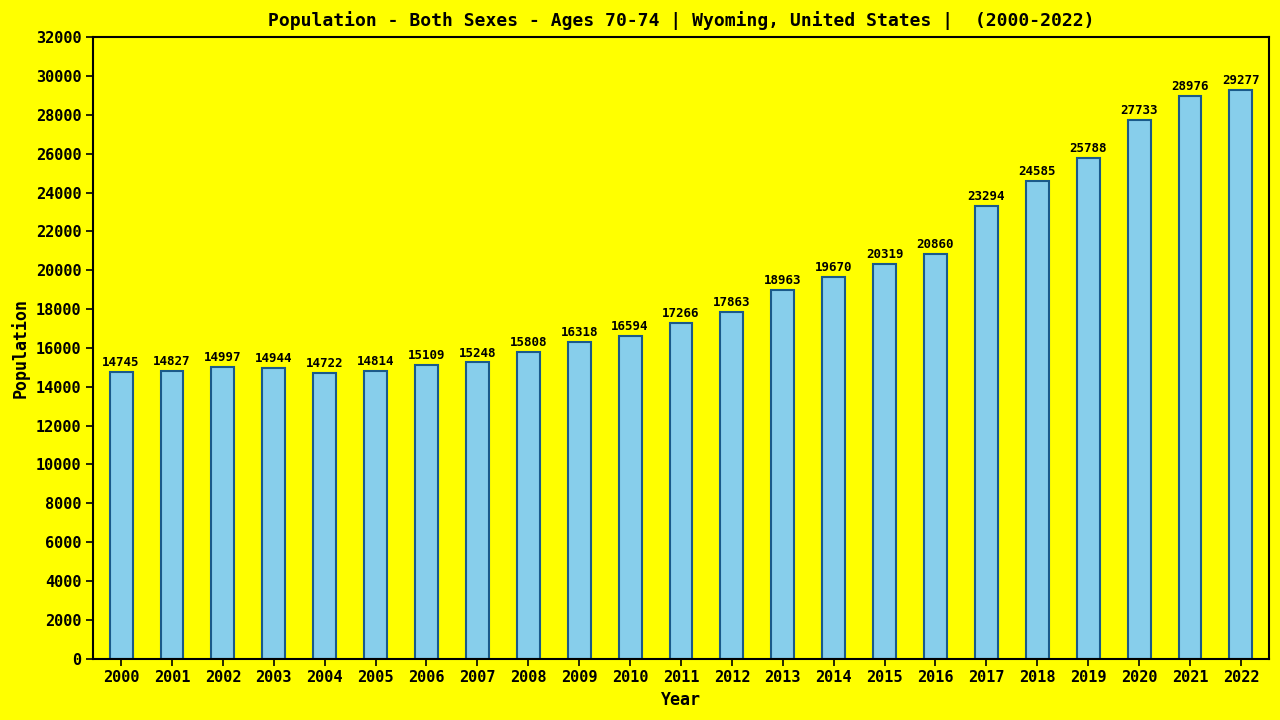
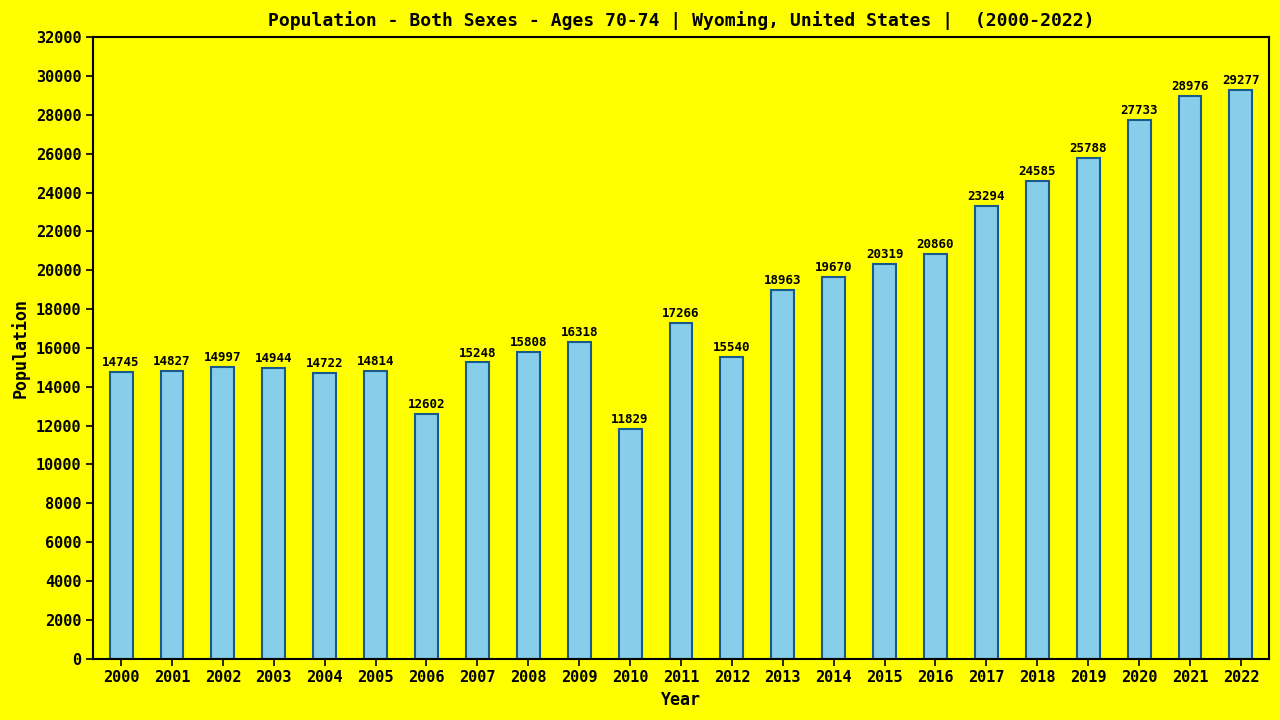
2006: 15109 -> 12602
2010: 16594 -> 11829
2012: 17863 -> 15540
